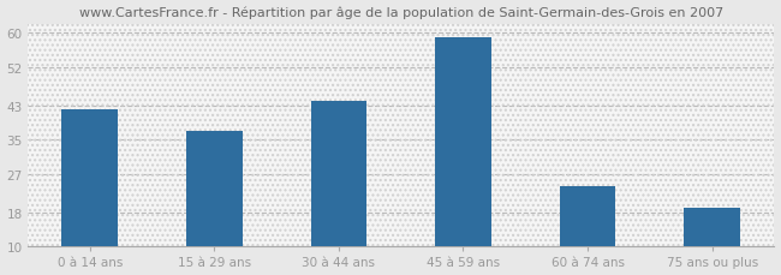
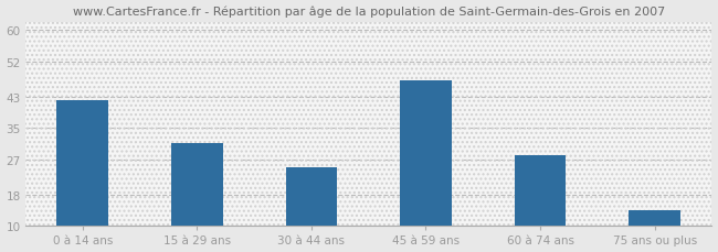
15 à 29 ans: 37 -> 31
30 à 44 ans: 44 -> 25
45 à 59 ans: 59 -> 47
60 à 74 ans: 24 -> 28
75 ans ou plus: 19 -> 14
